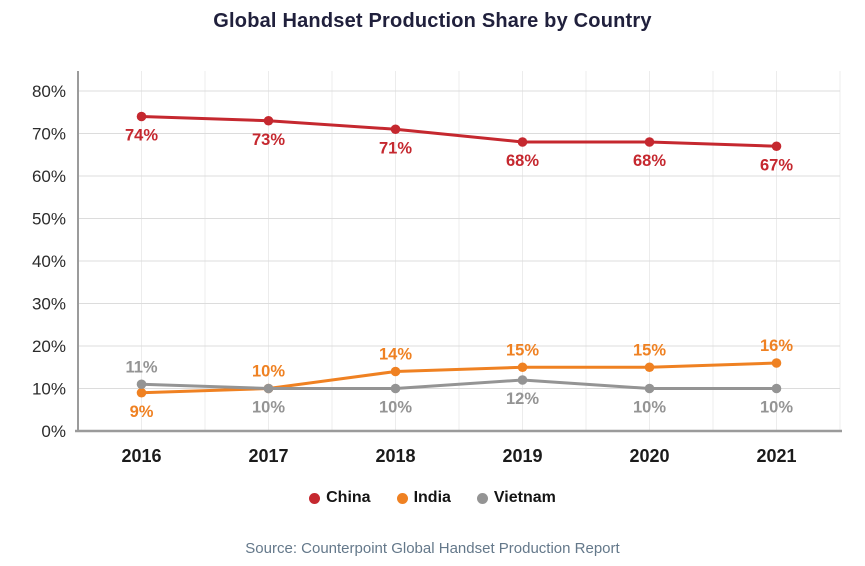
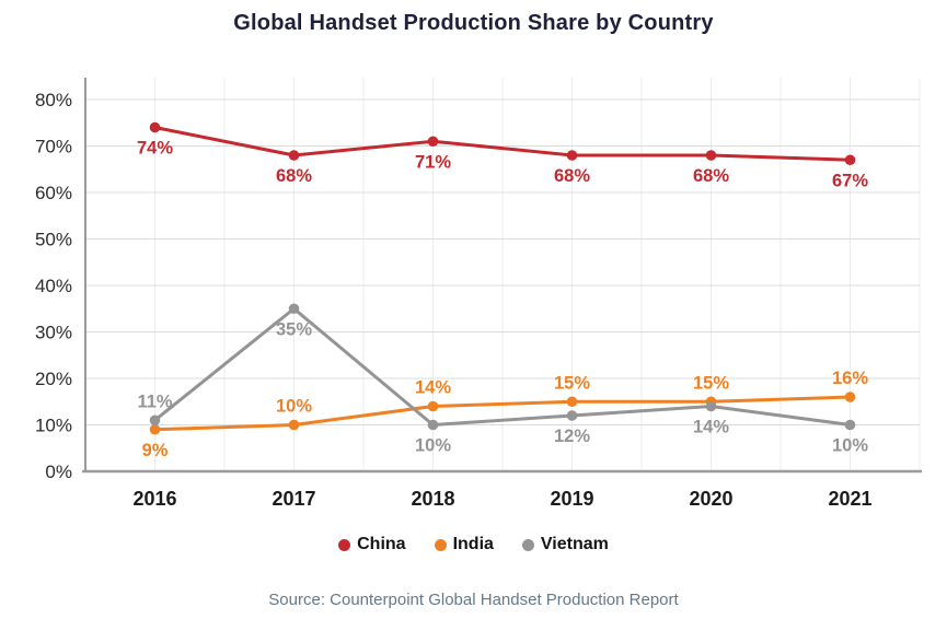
China/2017: 73% -> 68%
Vietnam/2017: 10% -> 35%
Vietnam/2020: 10% -> 14%
